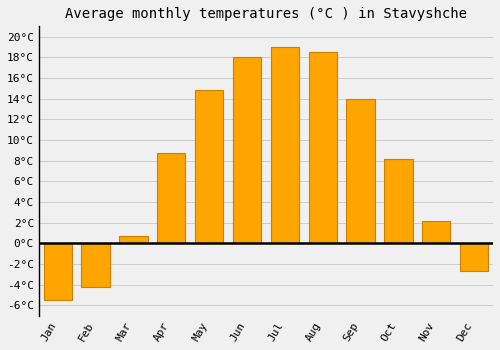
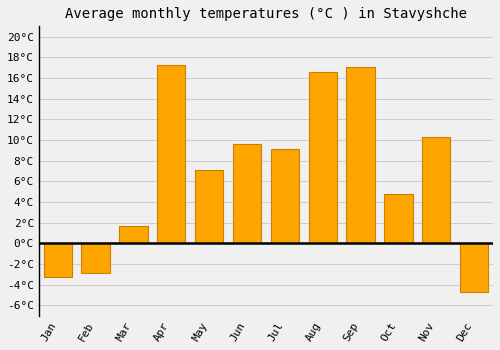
Jan: -5.5°C -> -3.3°C
Feb: -4.2°C -> -2.9°C
Mar: 0.7°C -> 1.7°C
Apr: 8.7°C -> 17.3°C
May: 14.8°C -> 7.1°C
Jun: 18.0°C -> 9.6°C
Jul: 19.0°C -> 9.1°C
Aug: 18.5°C -> 16.6°C
Sep: 14.0°C -> 17.1°C
Oct: 8.2°C -> 4.8°C
Nov: 2.2°C -> 10.3°C
Dec: -2.7°C -> -4.7°C
